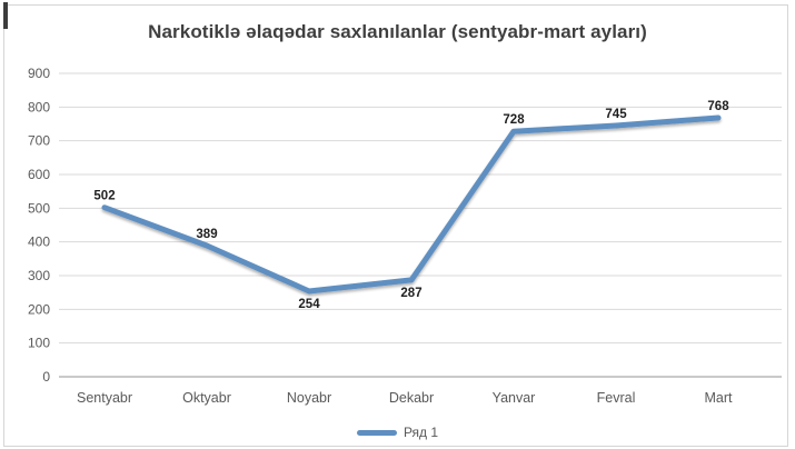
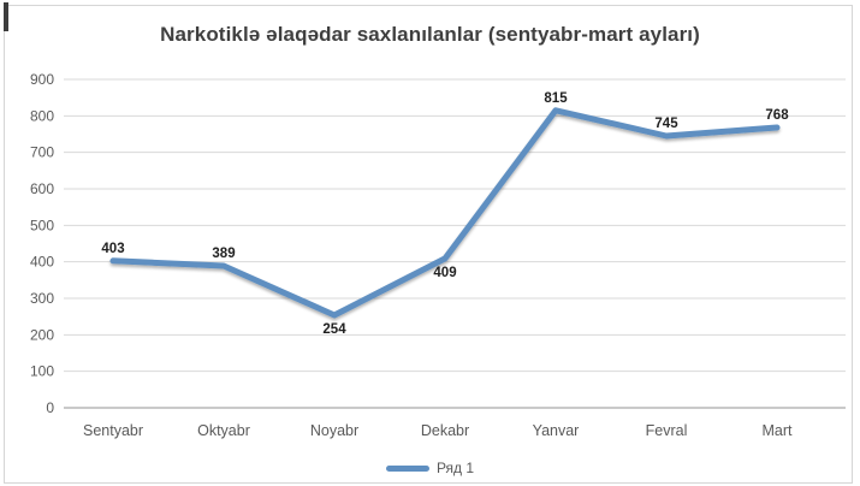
Sentyabr: 502 -> 403
Dekabr: 287 -> 409
Yanvar: 728 -> 815
